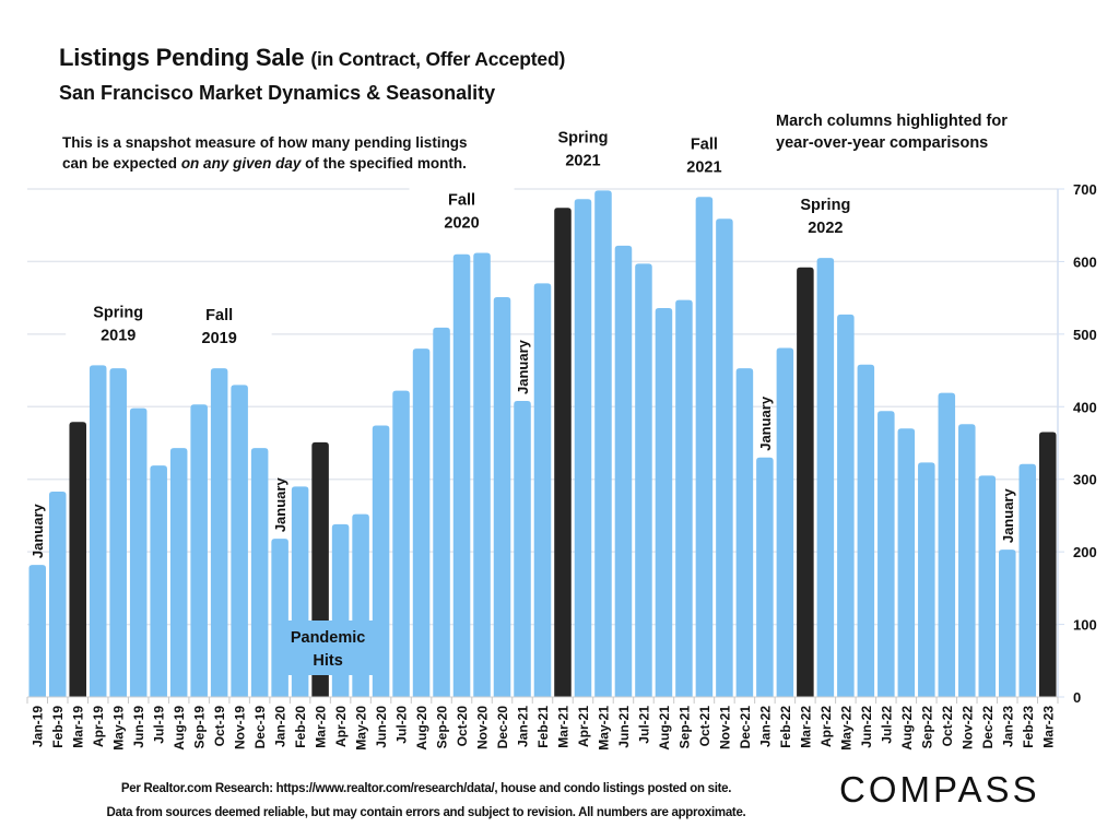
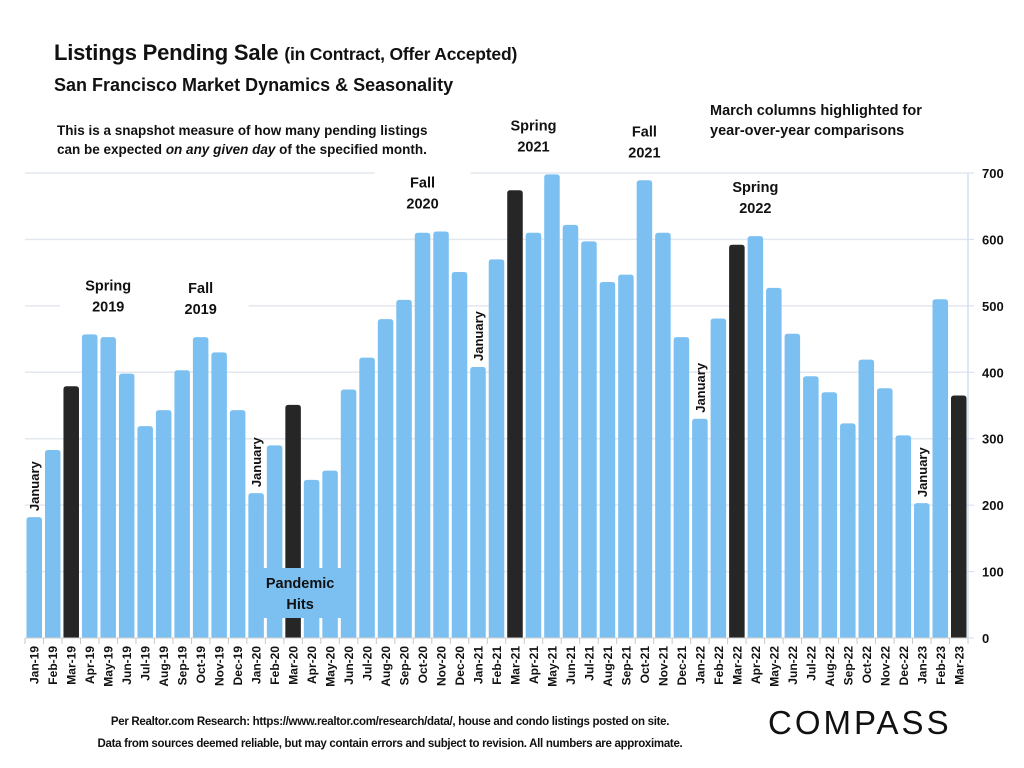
Apr-21: 690 -> 610
Nov-21: 660 -> 610
Feb-23: 320 -> 510
